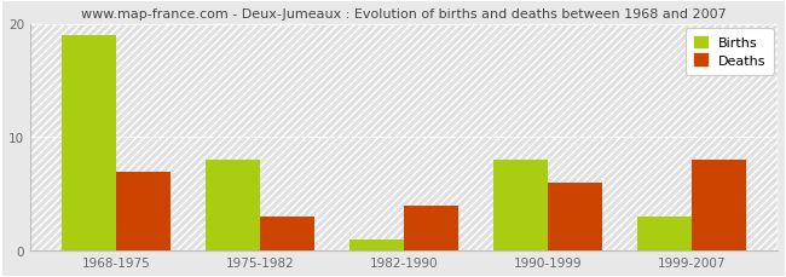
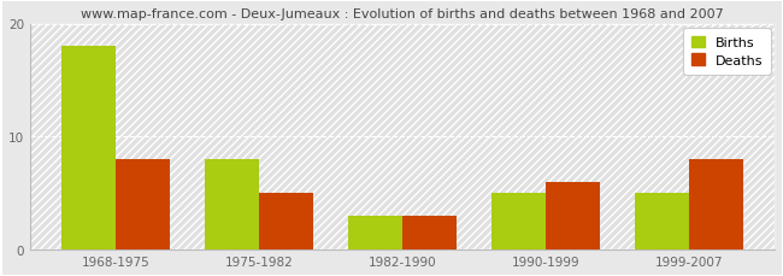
Births/1968-1975: 19 -> 18
Deaths/1968-1975: 7 -> 8
Deaths/1975-1982: 3 -> 5
Births/1982-1990: 1 -> 3
Deaths/1982-1990: 4 -> 3
Births/1990-1999: 8 -> 5
Births/1999-2007: 3 -> 5
